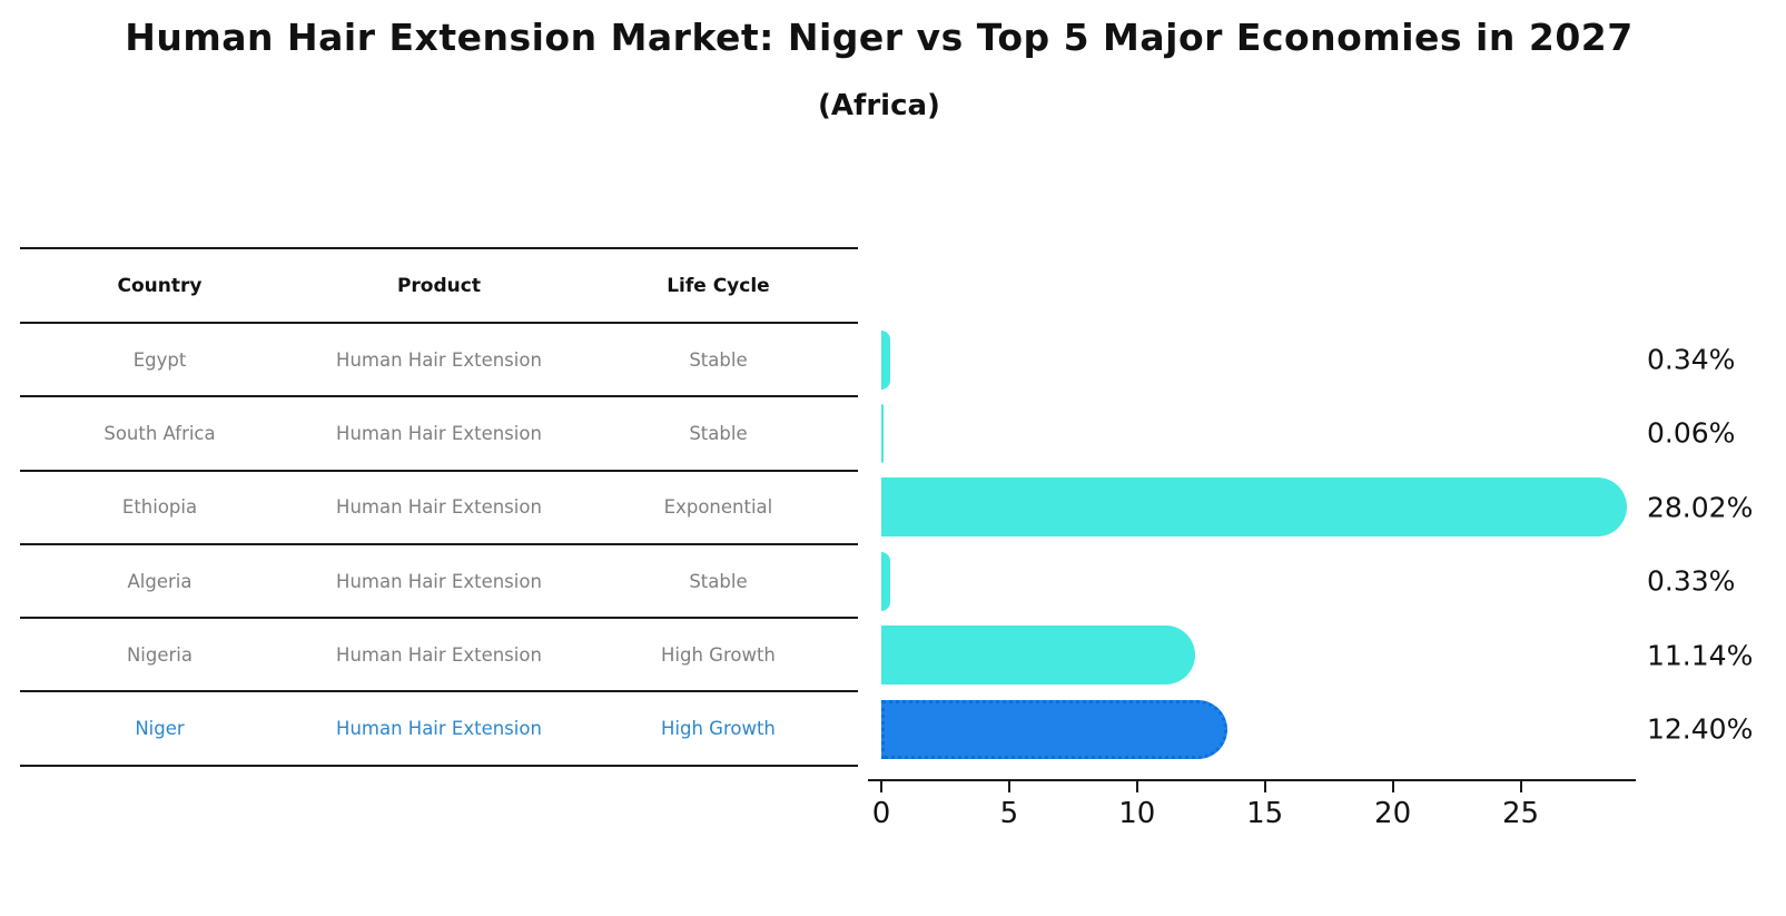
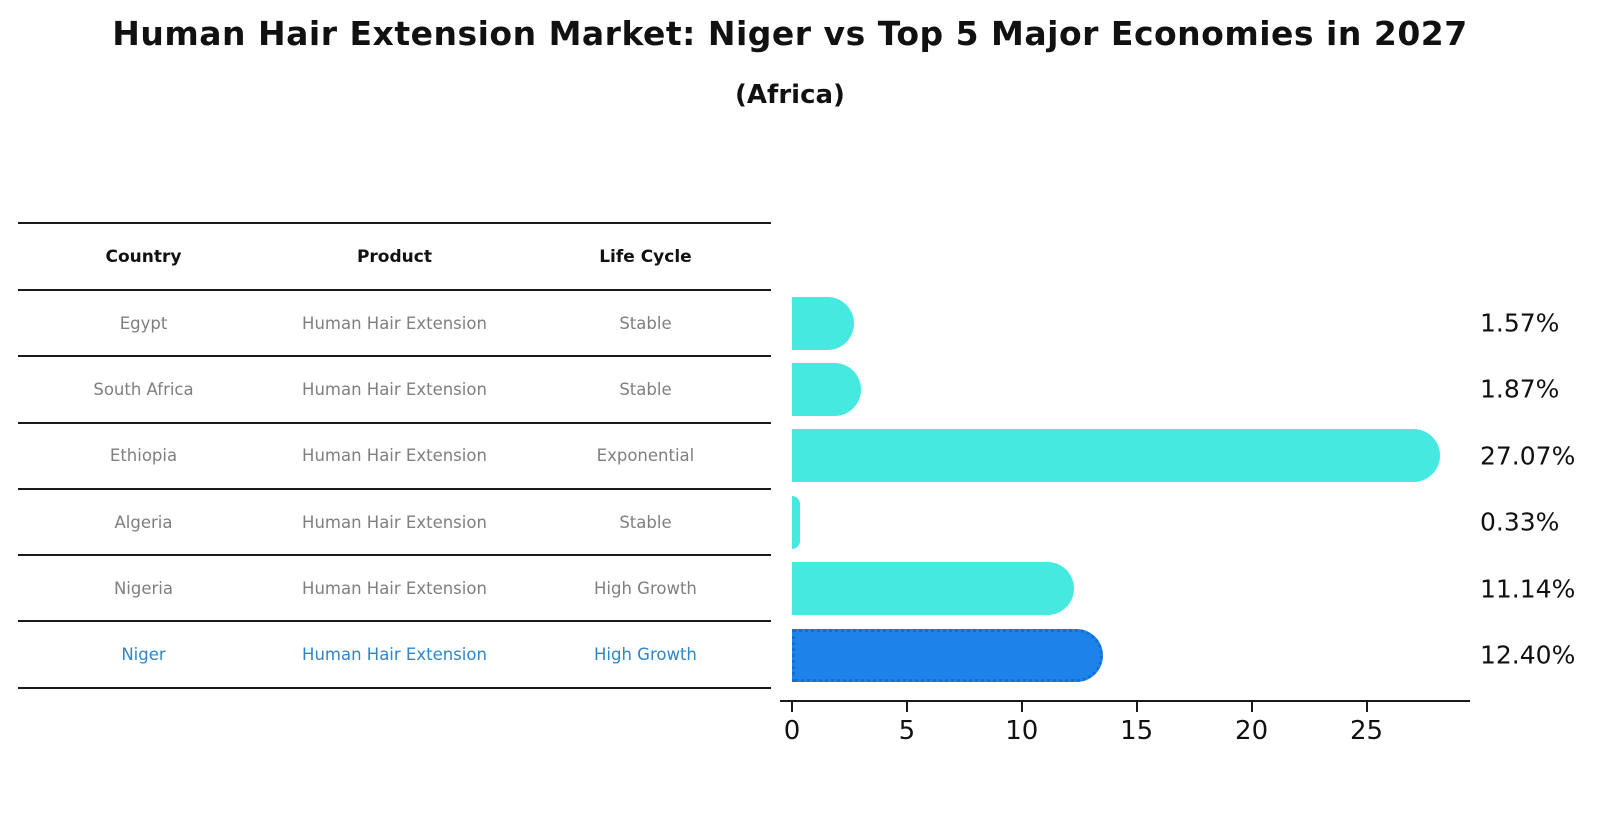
Egypt: 0.34% -> 1.57%
South Africa: 0.06% -> 1.87%
Ethiopia: 28.02% -> 27.07%
